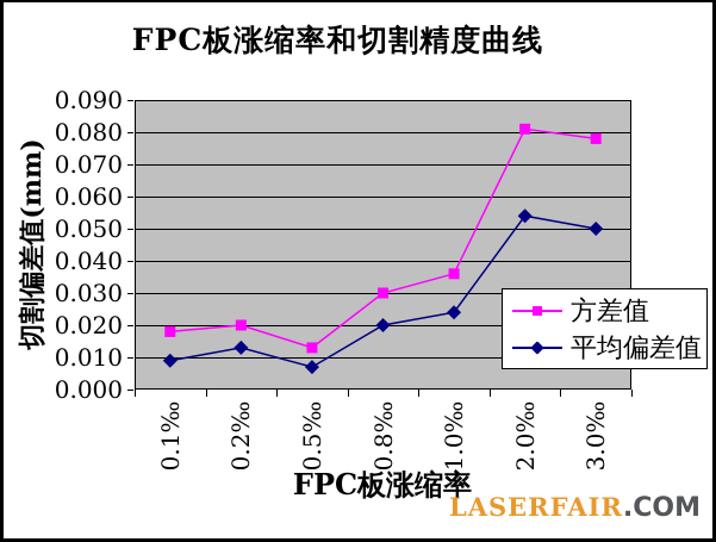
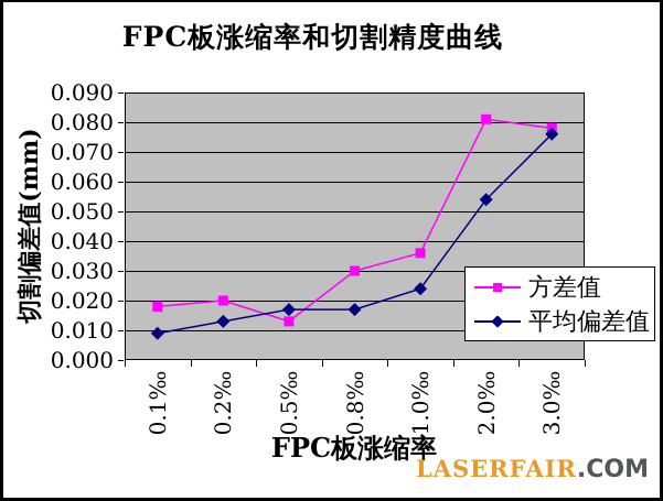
平均偏差值/0.5‰: 0.007 -> 0.017
平均偏差值/0.8‰: 0.020 -> 0.017
平均偏差值/3.0‰: 0.050 -> 0.076
